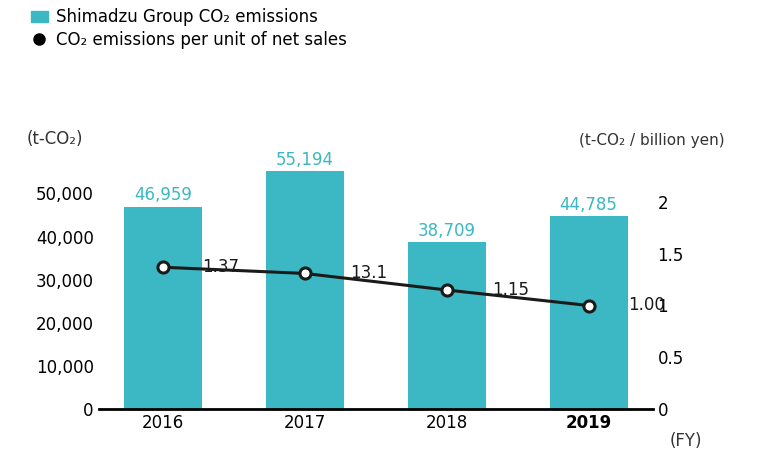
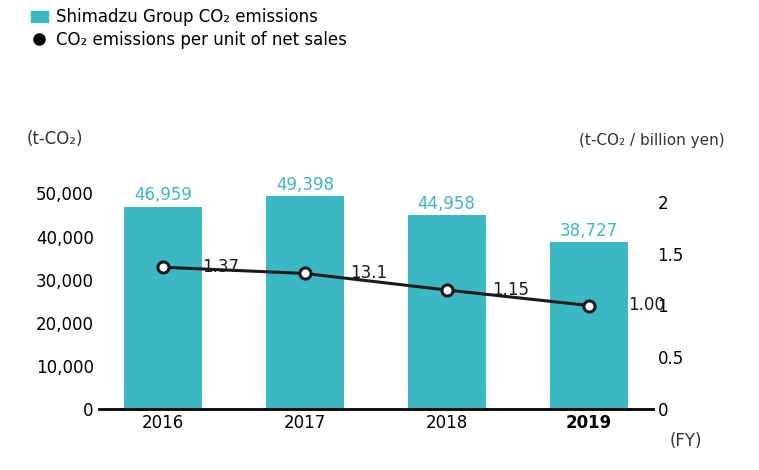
Shimadzu Group CO₂ emissions/2017: 55,194 -> 49,398
Shimadzu Group CO₂ emissions/2018: 38,709 -> 44,958
Shimadzu Group CO₂ emissions/2019: 44,785 -> 38,727
